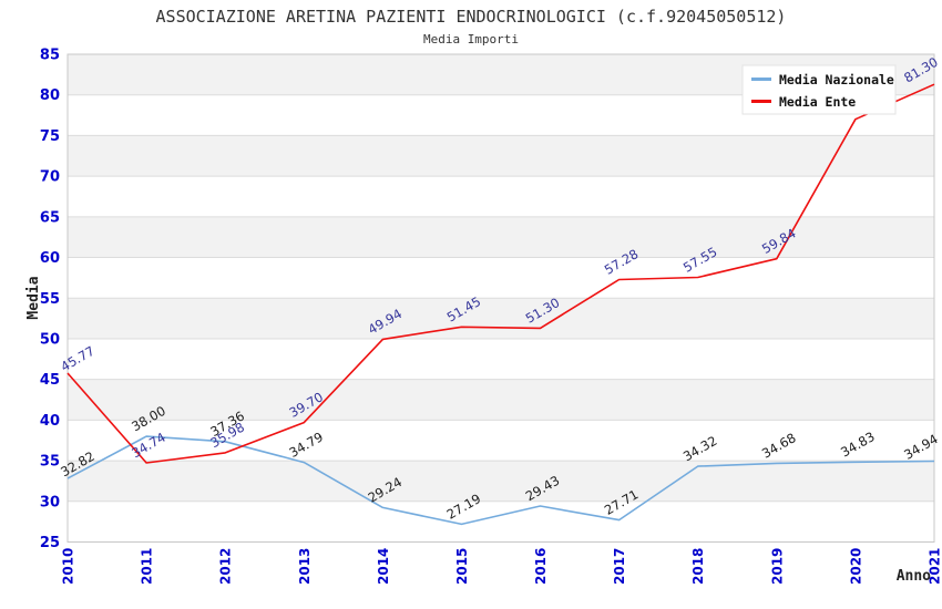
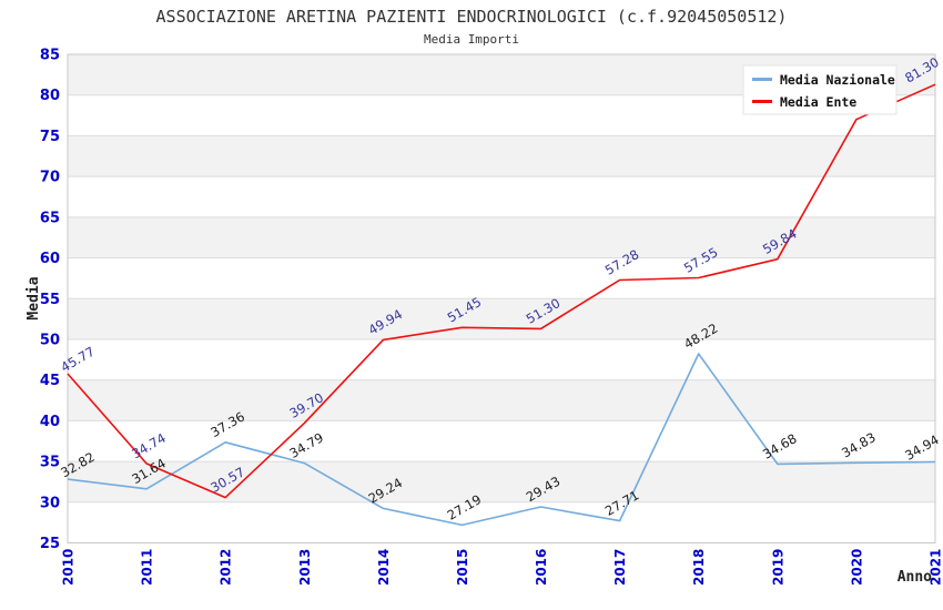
Media Nazionale/2011: 38.00 -> 31.64
Media Ente/2012: 35.98 -> 30.57
Media Nazionale/2018: 34.32 -> 48.22
